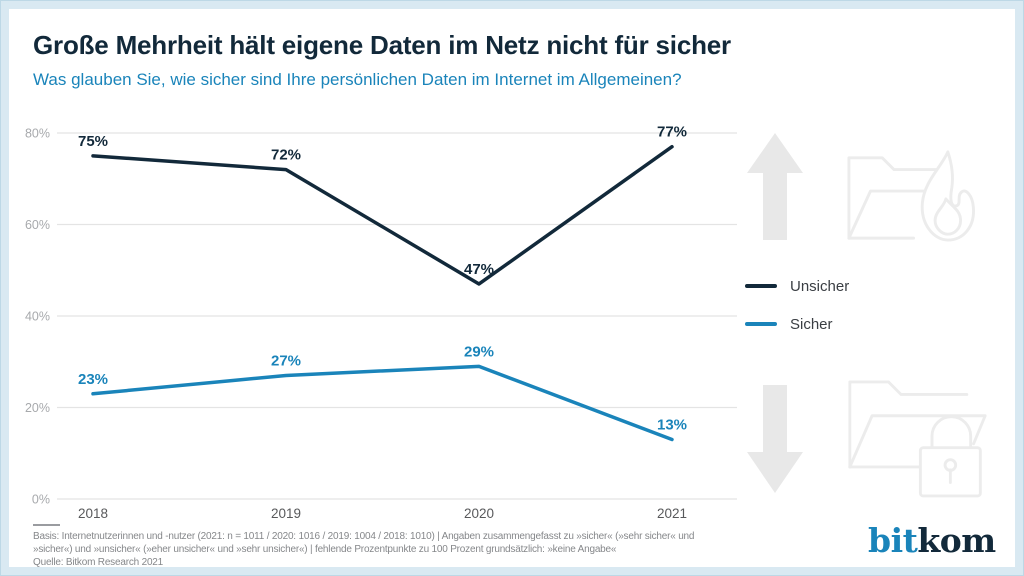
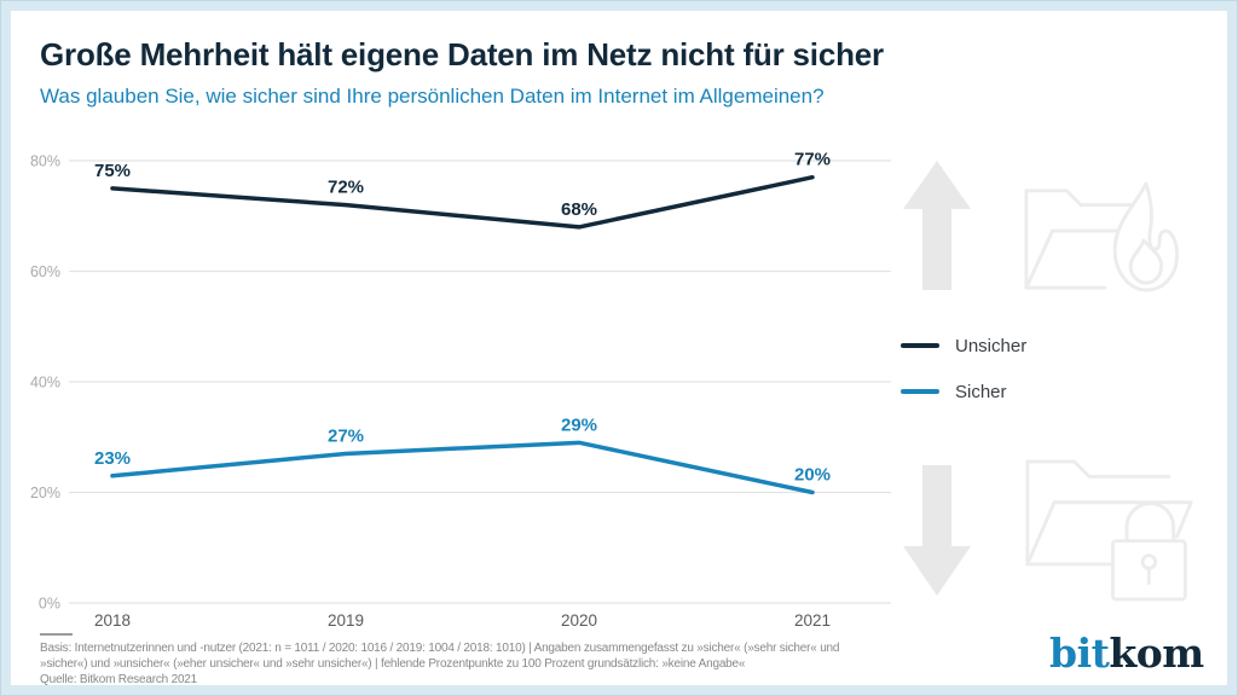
Unsicher/2020: 47% -> 68%
Sicher/2021: 13% -> 20%
